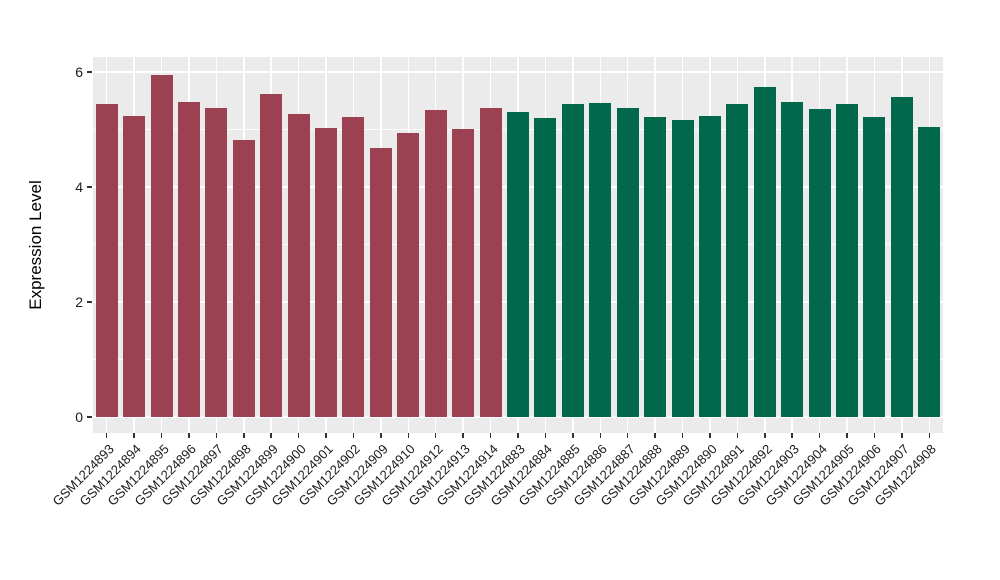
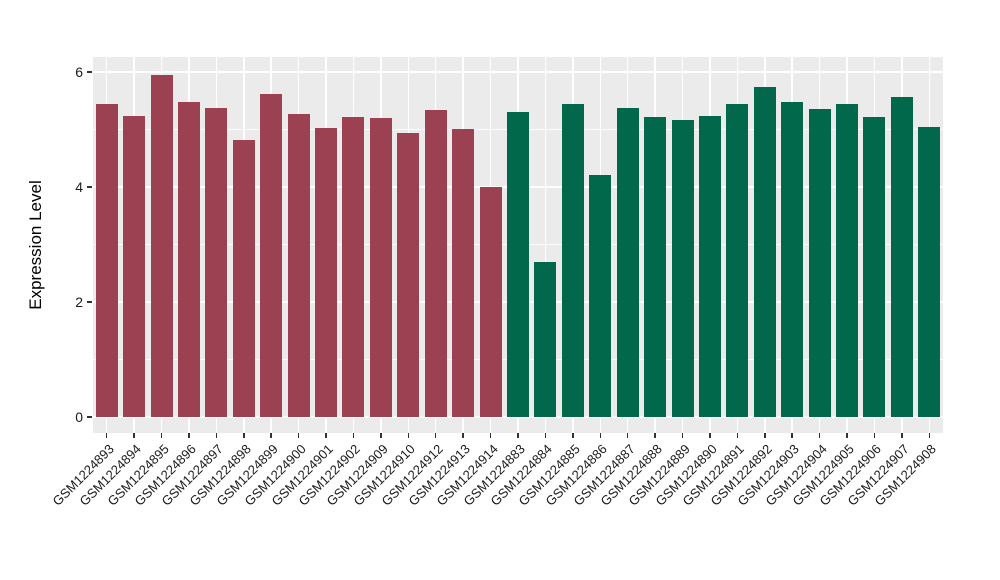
GSM1224909: 4.7 -> 5.2
GSM1224914: 5.4 -> 4.0
GSM1224884: 5.2 -> 2.7
GSM1224886: 5.5 -> 4.2
